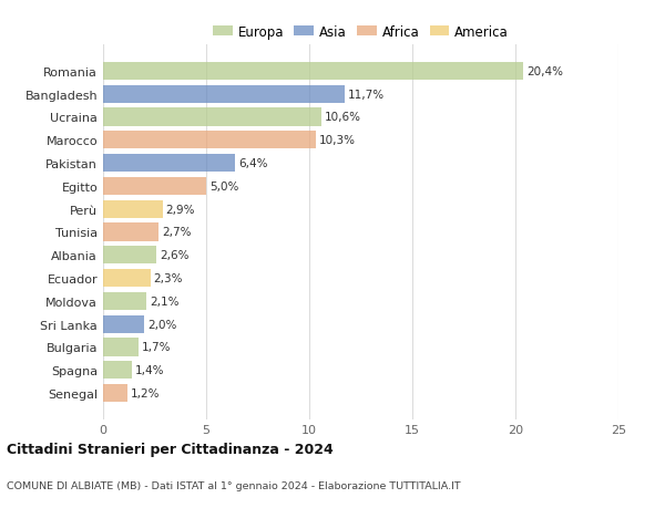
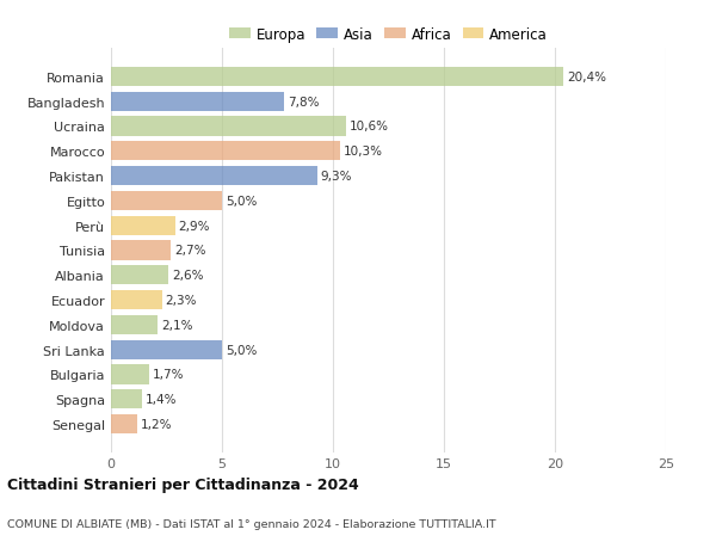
Bangladesh: 11,7% -> 7,8%
Pakistan: 6,4% -> 9,3%
Sri Lanka: 2,0% -> 5,0%
